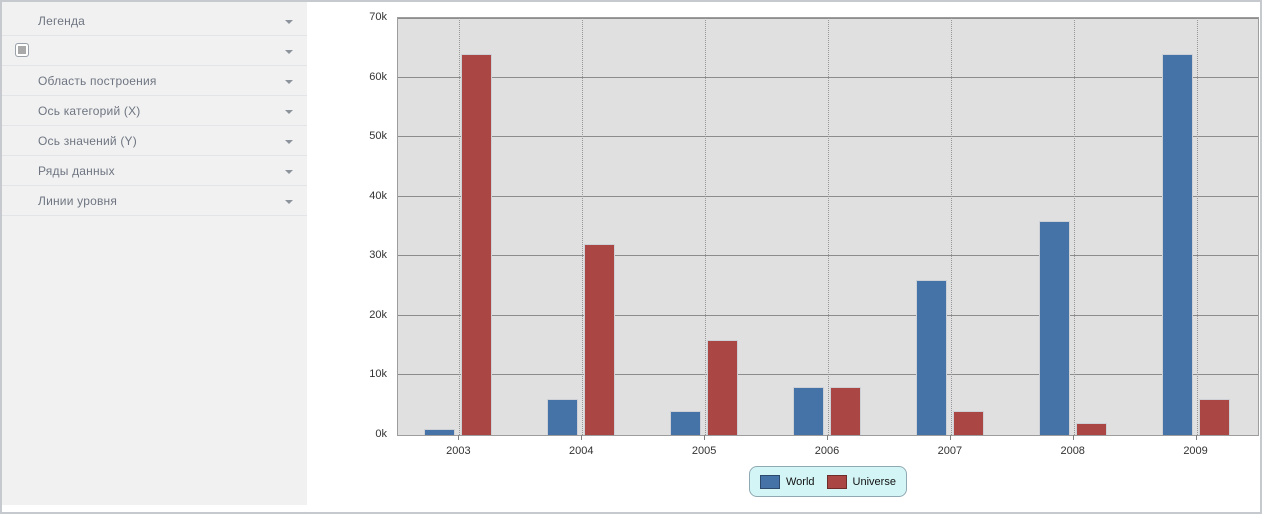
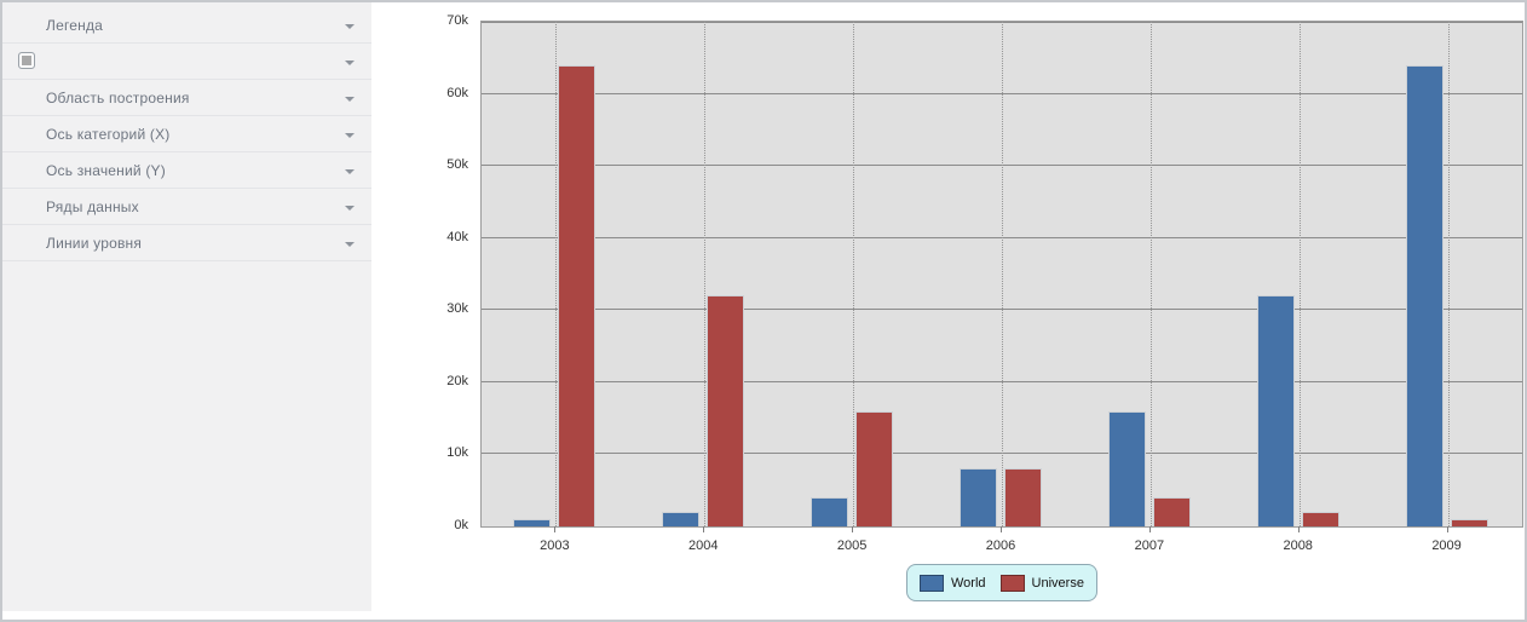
World/2004: 6k -> 2k
World/2007: 26k -> 16k
World/2008: 36k -> 32k
Universe/2009: 6k -> 1k
